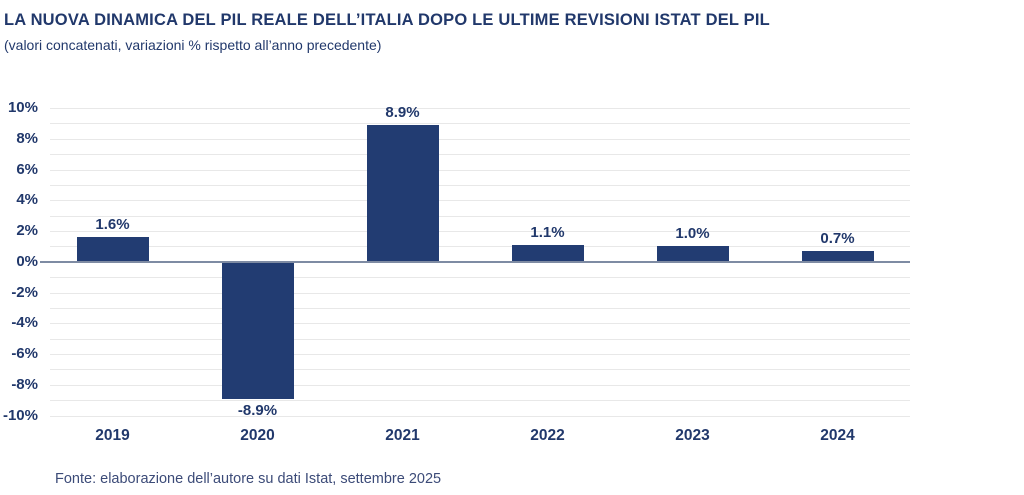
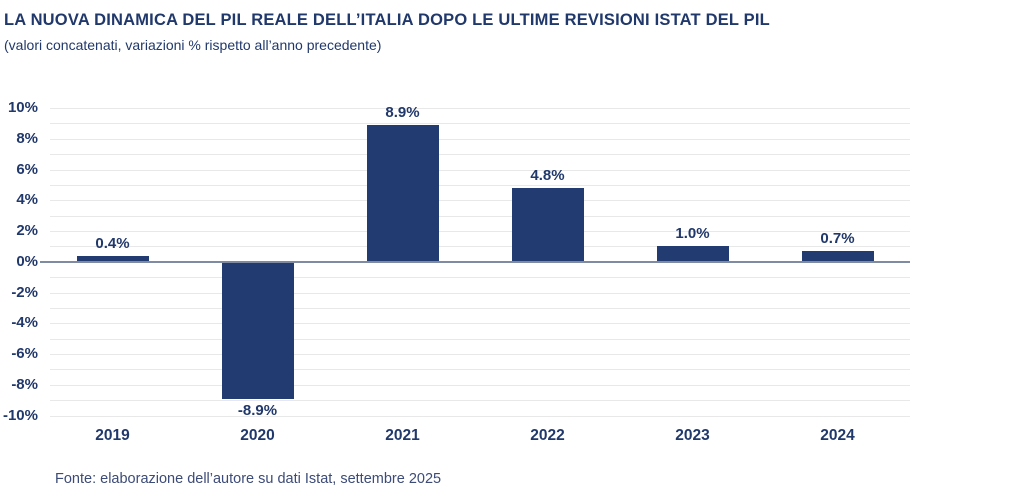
2019: 1.6% -> 0.4%
2022: 1.1% -> 4.8%
